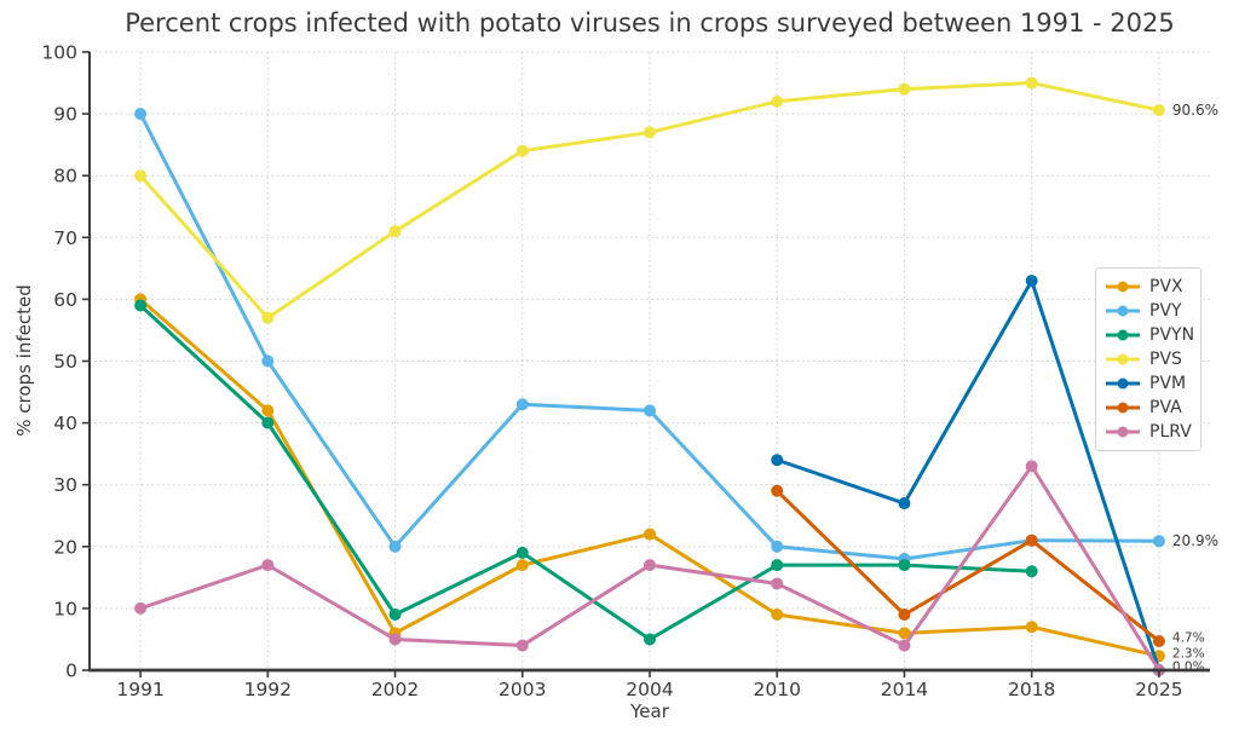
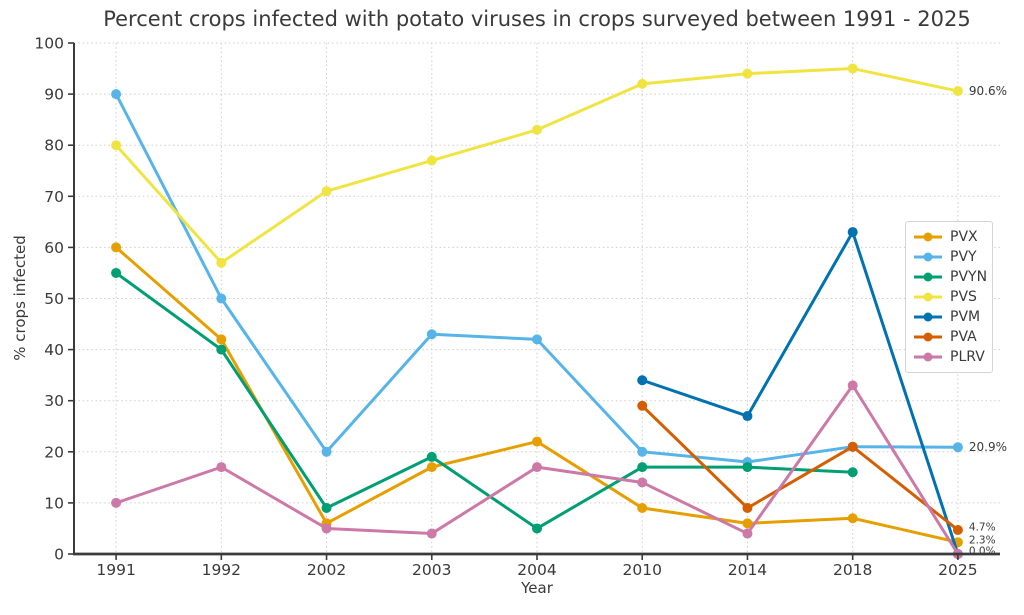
PVYN/1991: 59 -> 55
PVS/2003: 84 -> 77
PVS/2004: 87 -> 83
